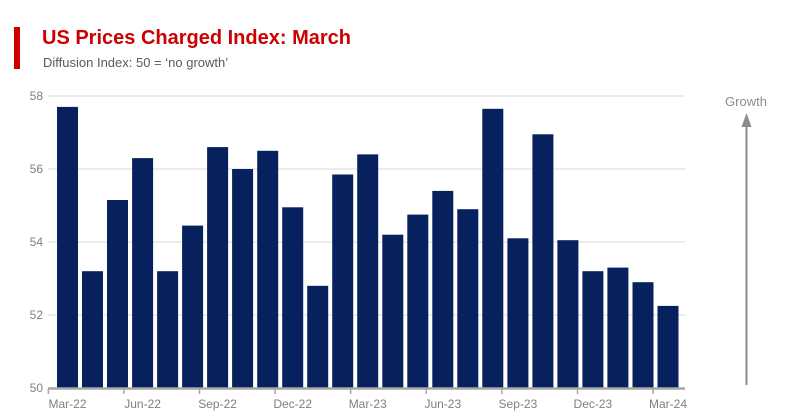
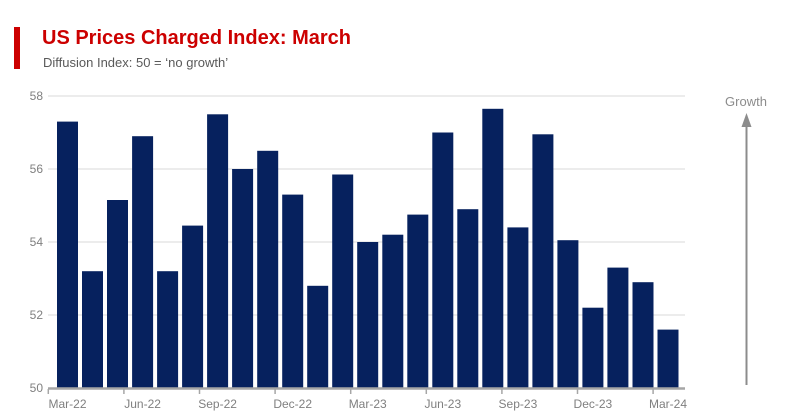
Mar-22: 57.7 -> 57.3
Jun-22: 56.3 -> 56.9
Sep-22: 56.6 -> 57.5
Dec-22: 55.0 -> 55.3
Mar-23: 56.4 -> 54.0
Jun-23: 55.4 -> 57.0
Sep-23: 54.1 -> 54.4
Dec-23: 53.2 -> 52.2
Mar-24: 52.2 -> 51.6
